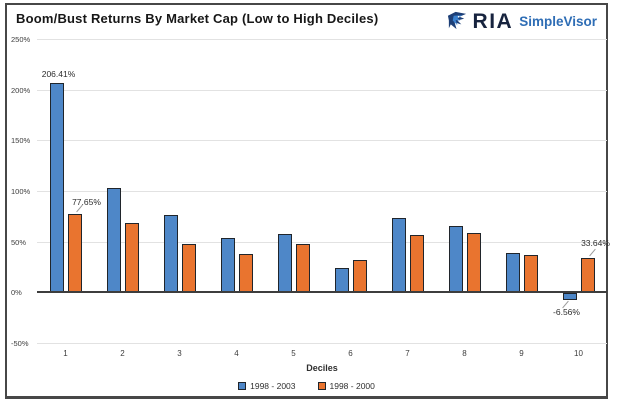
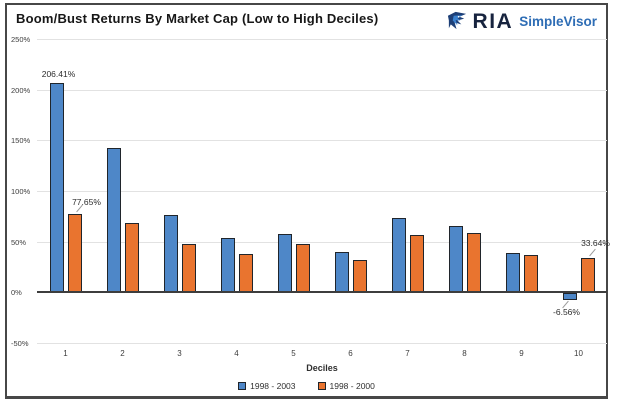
1998 - 2003/2: 103% -> 142%
1998 - 2003/6: 24% -> 40%
